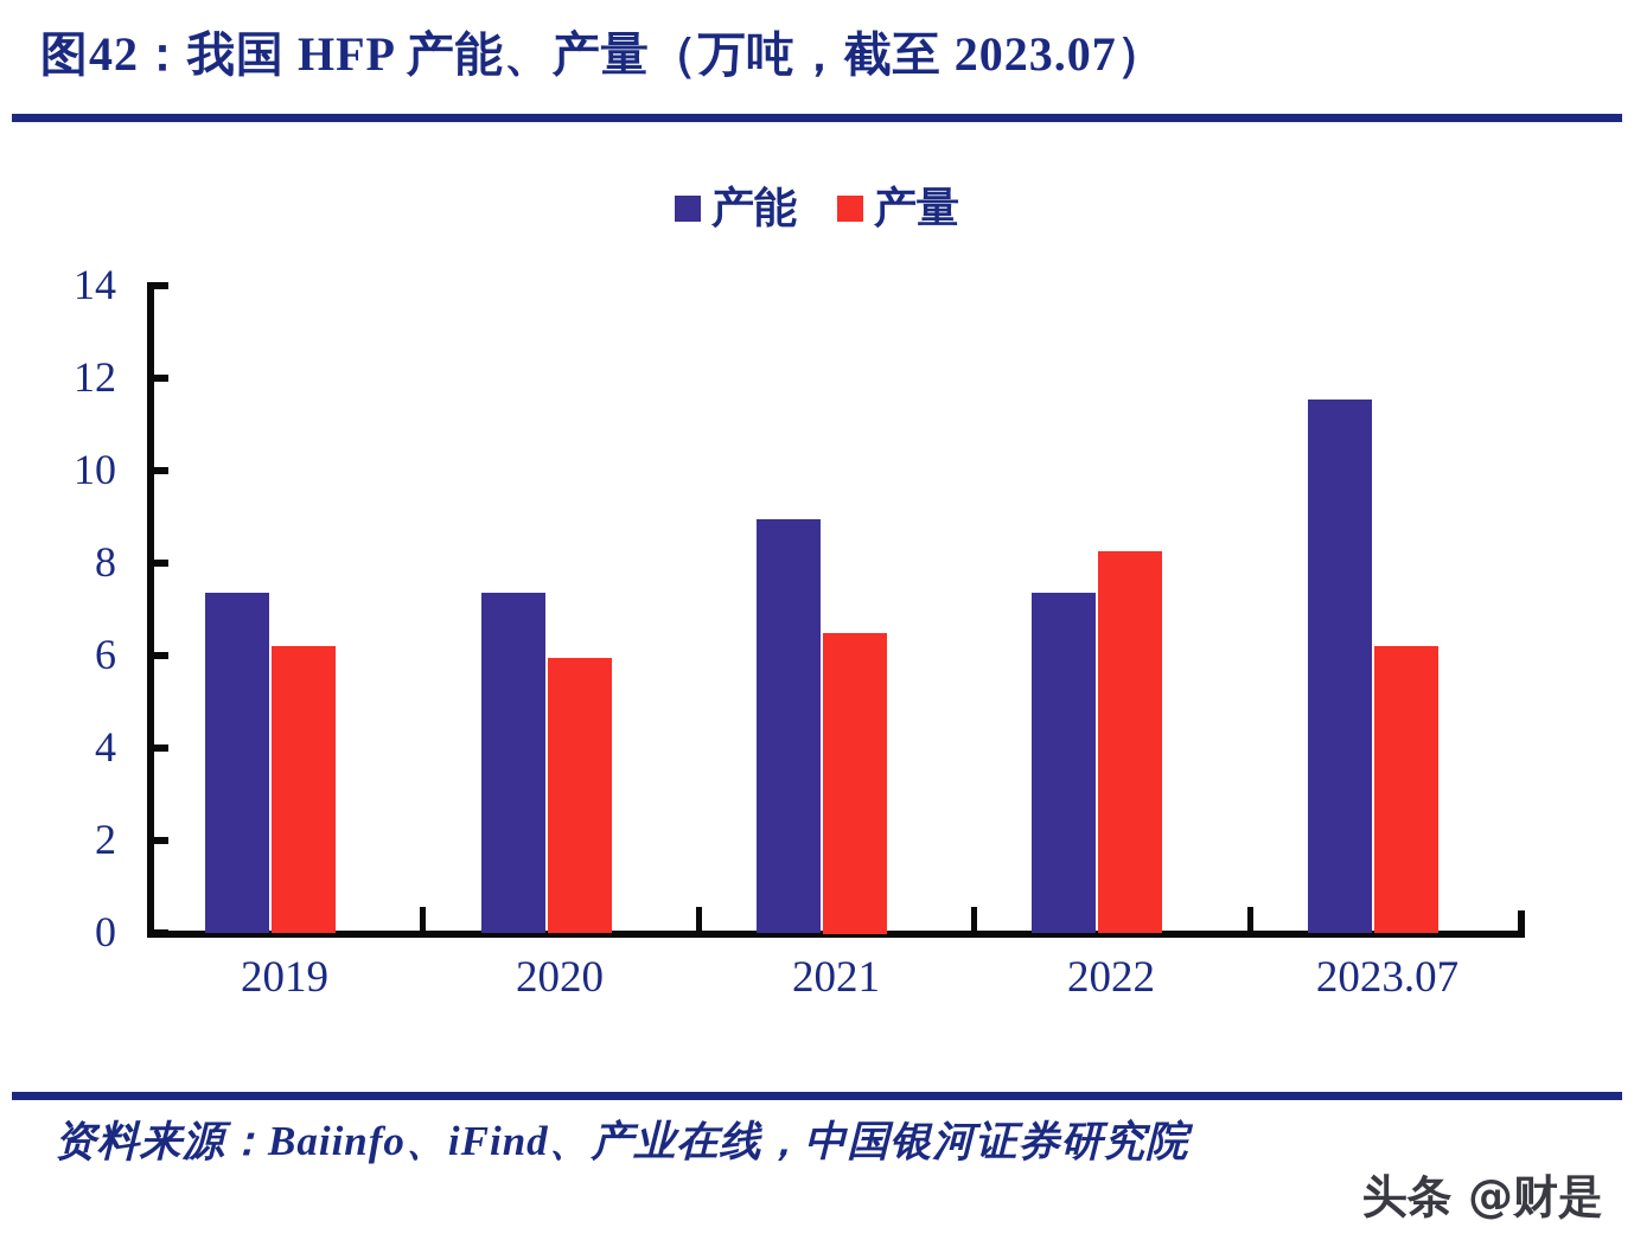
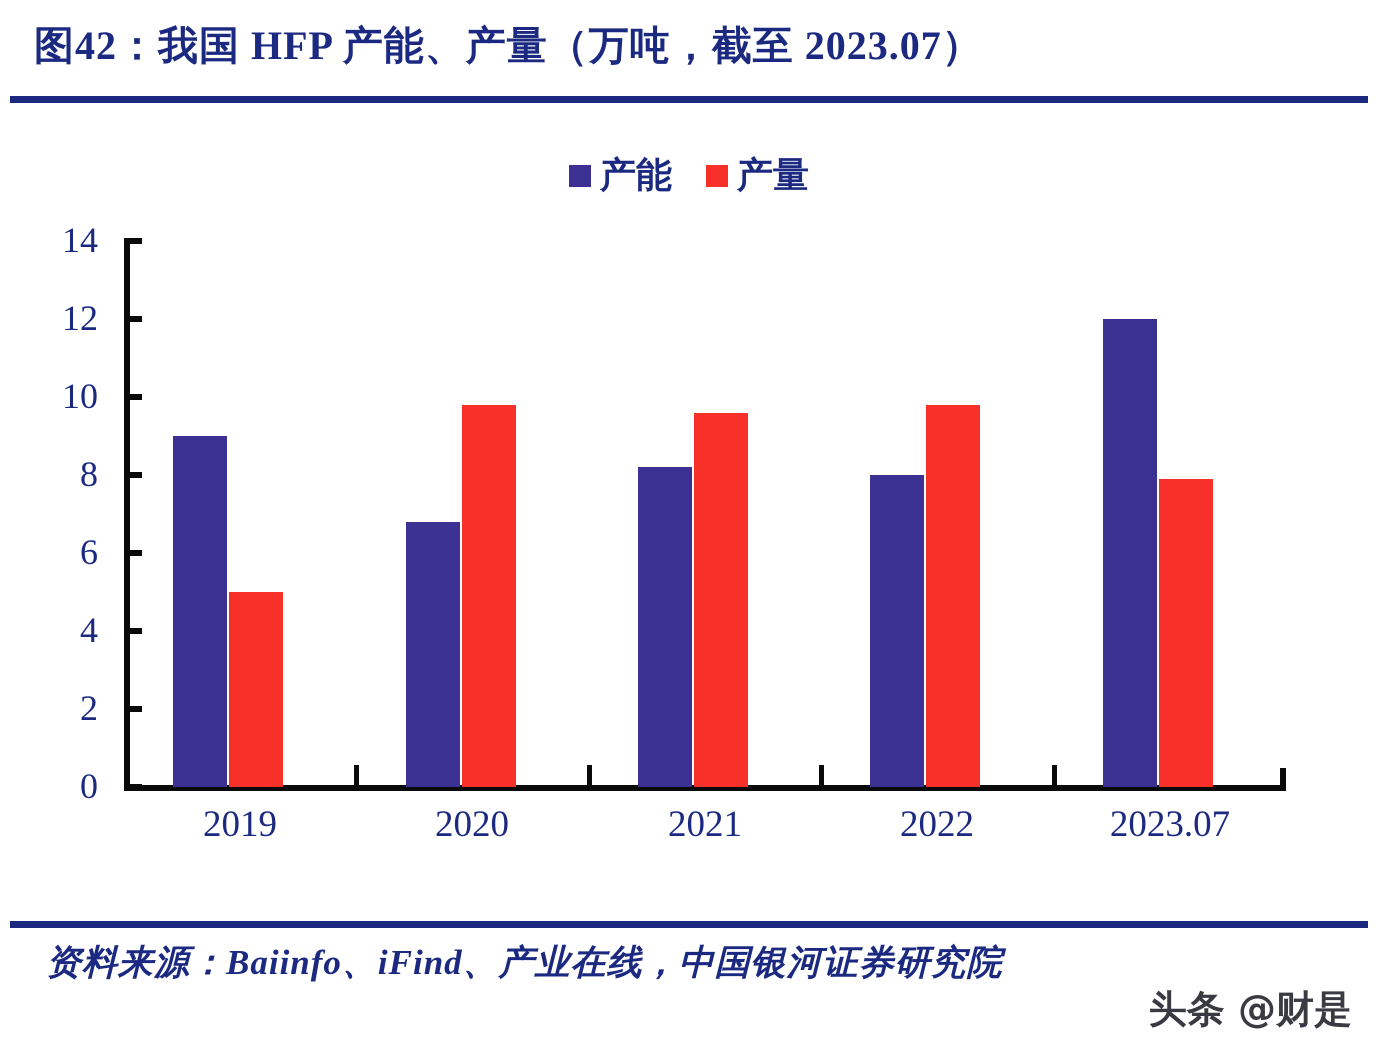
产能/2019: 7.3 -> 9.0
产量/2019: 6.2 -> 5.0
产能/2020: 7.3 -> 6.8
产量/2020: 6.0 -> 9.8
产能/2021: 8.9 -> 8.2
产量/2021: 6.5 -> 9.6
产能/2022: 7.3 -> 8.0
产量/2022: 8.2 -> 9.8
产能/2023.07: 11.6 -> 12.0
产量/2023.07: 6.2 -> 7.9
